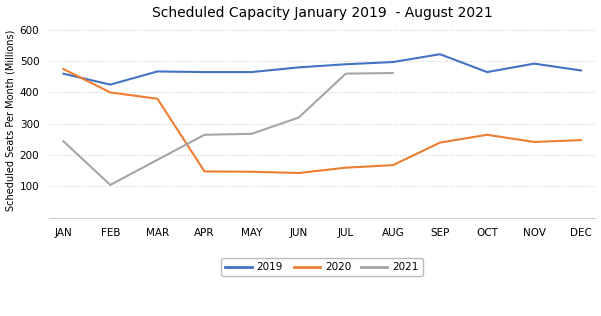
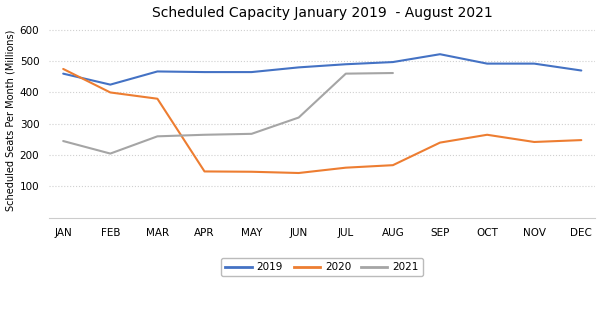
2021/FEB: 105 -> 205
2021/MAR: 185 -> 260
2019/OCT: 465 -> 492
